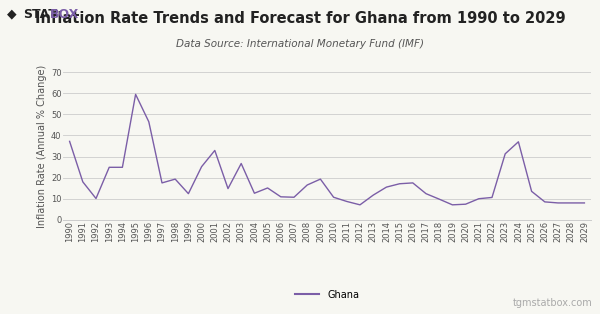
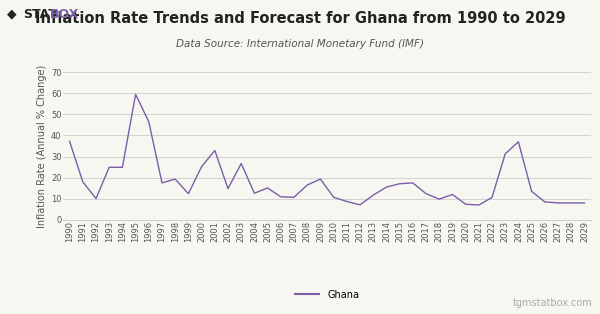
2019: 7.1 -> 12.0
2021: 10.0 -> 7.0
